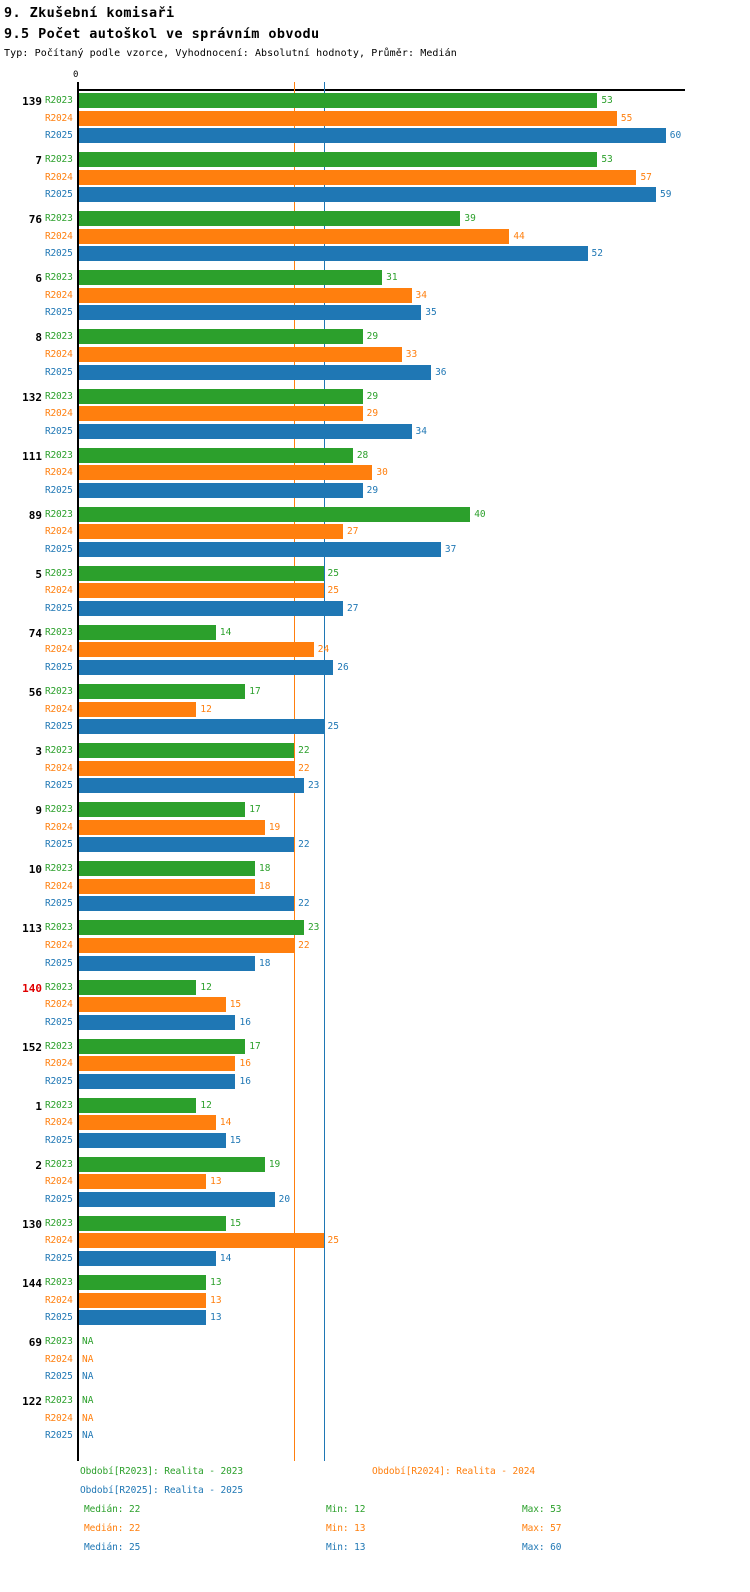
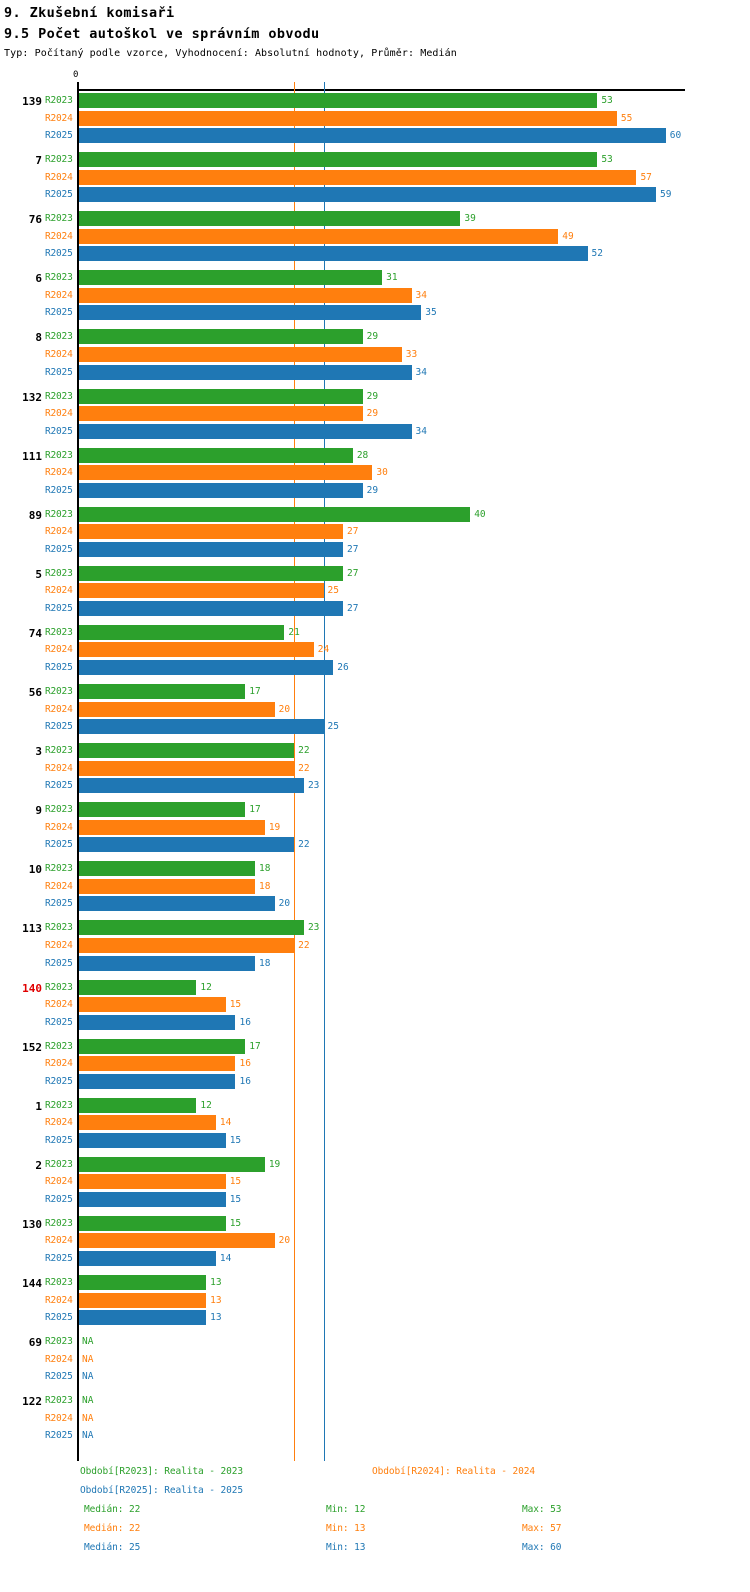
R2024/76: 44 -> 49
R2025/8: 36 -> 34
R2025/89: 37 -> 27
R2023/5: 25 -> 27
R2023/74: 14 -> 21
R2024/56: 12 -> 20
R2025/10: 22 -> 20
R2024/2: 13 -> 15
R2025/2: 20 -> 15
R2024/130: 25 -> 20
